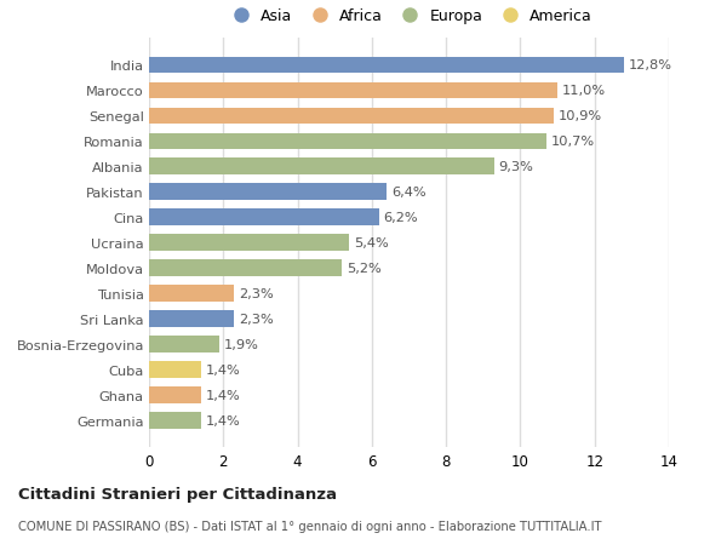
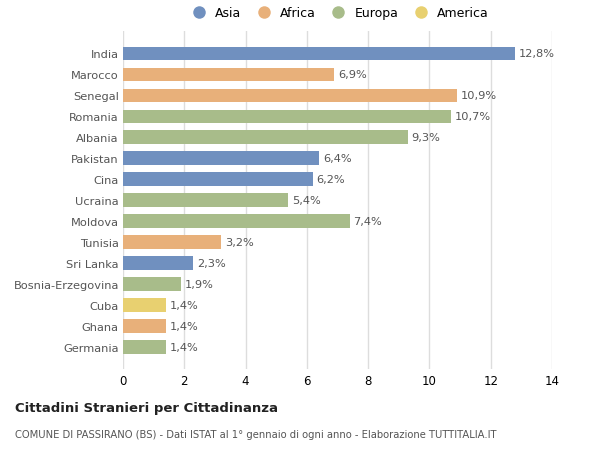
Marocco: 11,0% -> 6,9%
Moldova: 5,2% -> 7,4%
Tunisia: 2,3% -> 3,2%
